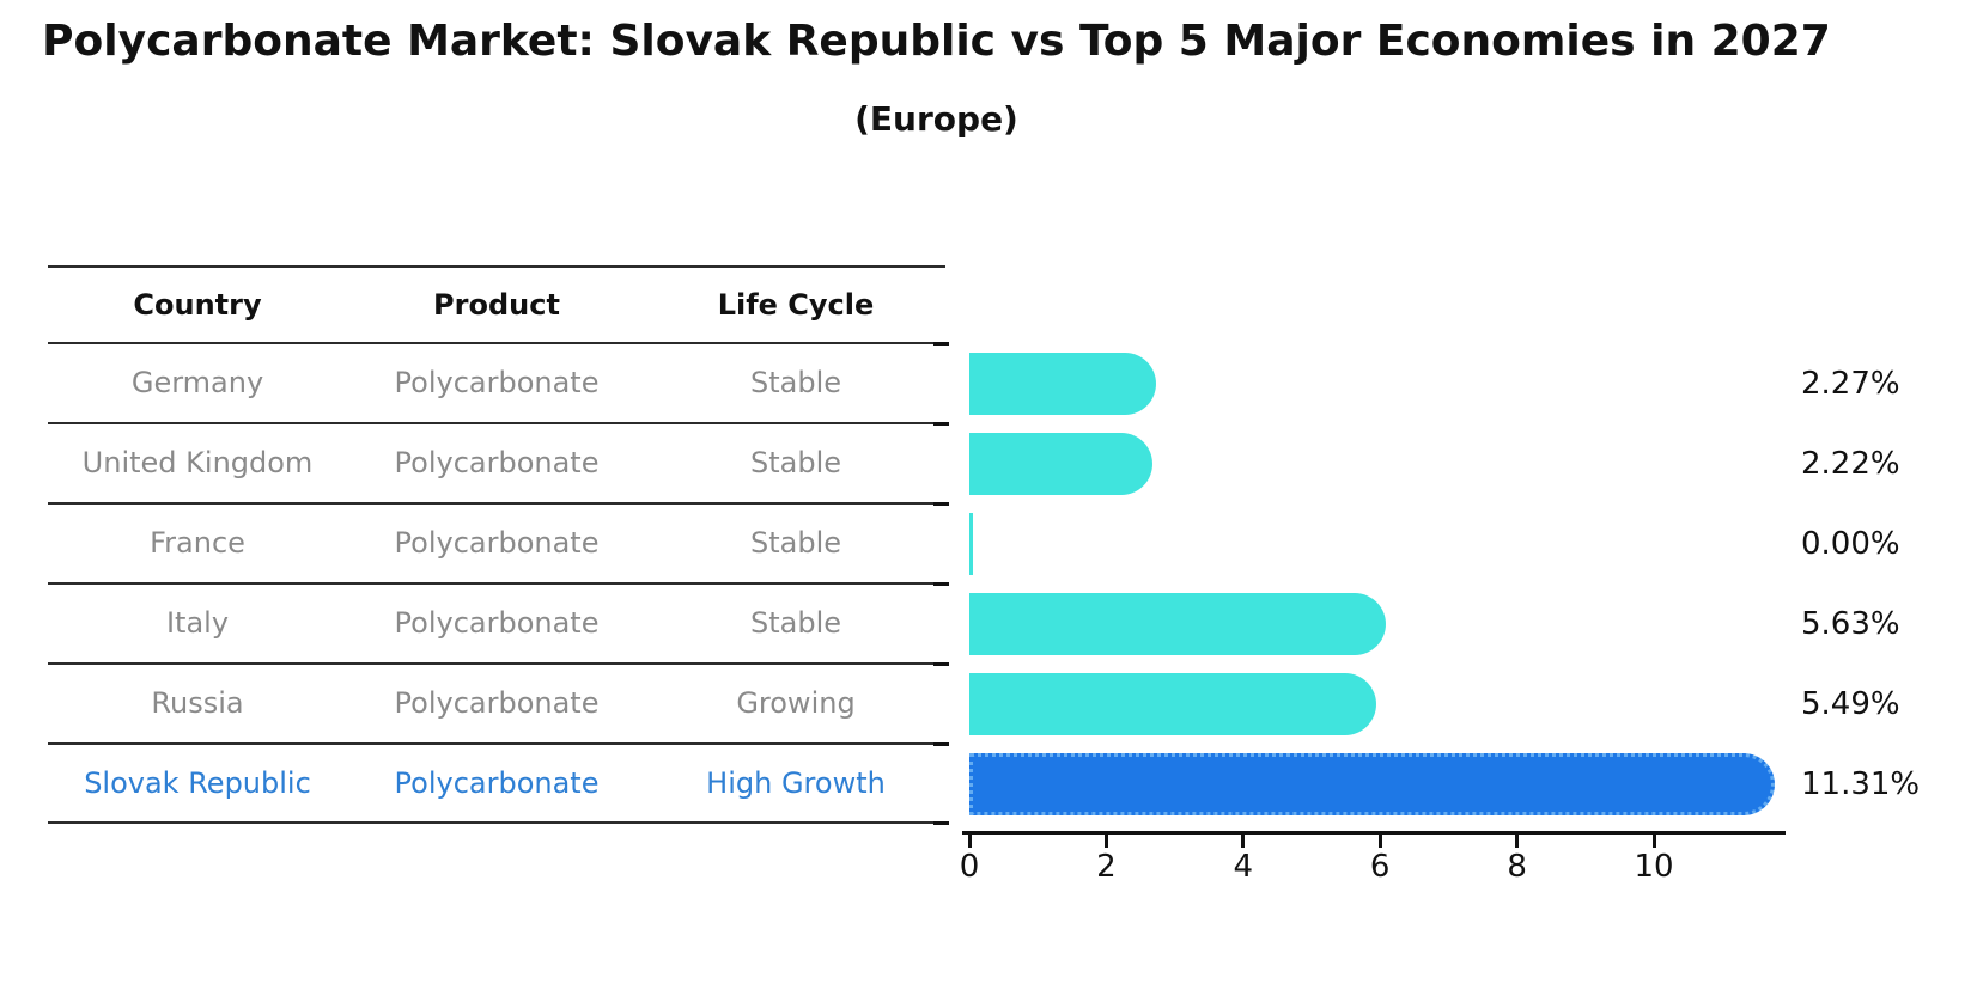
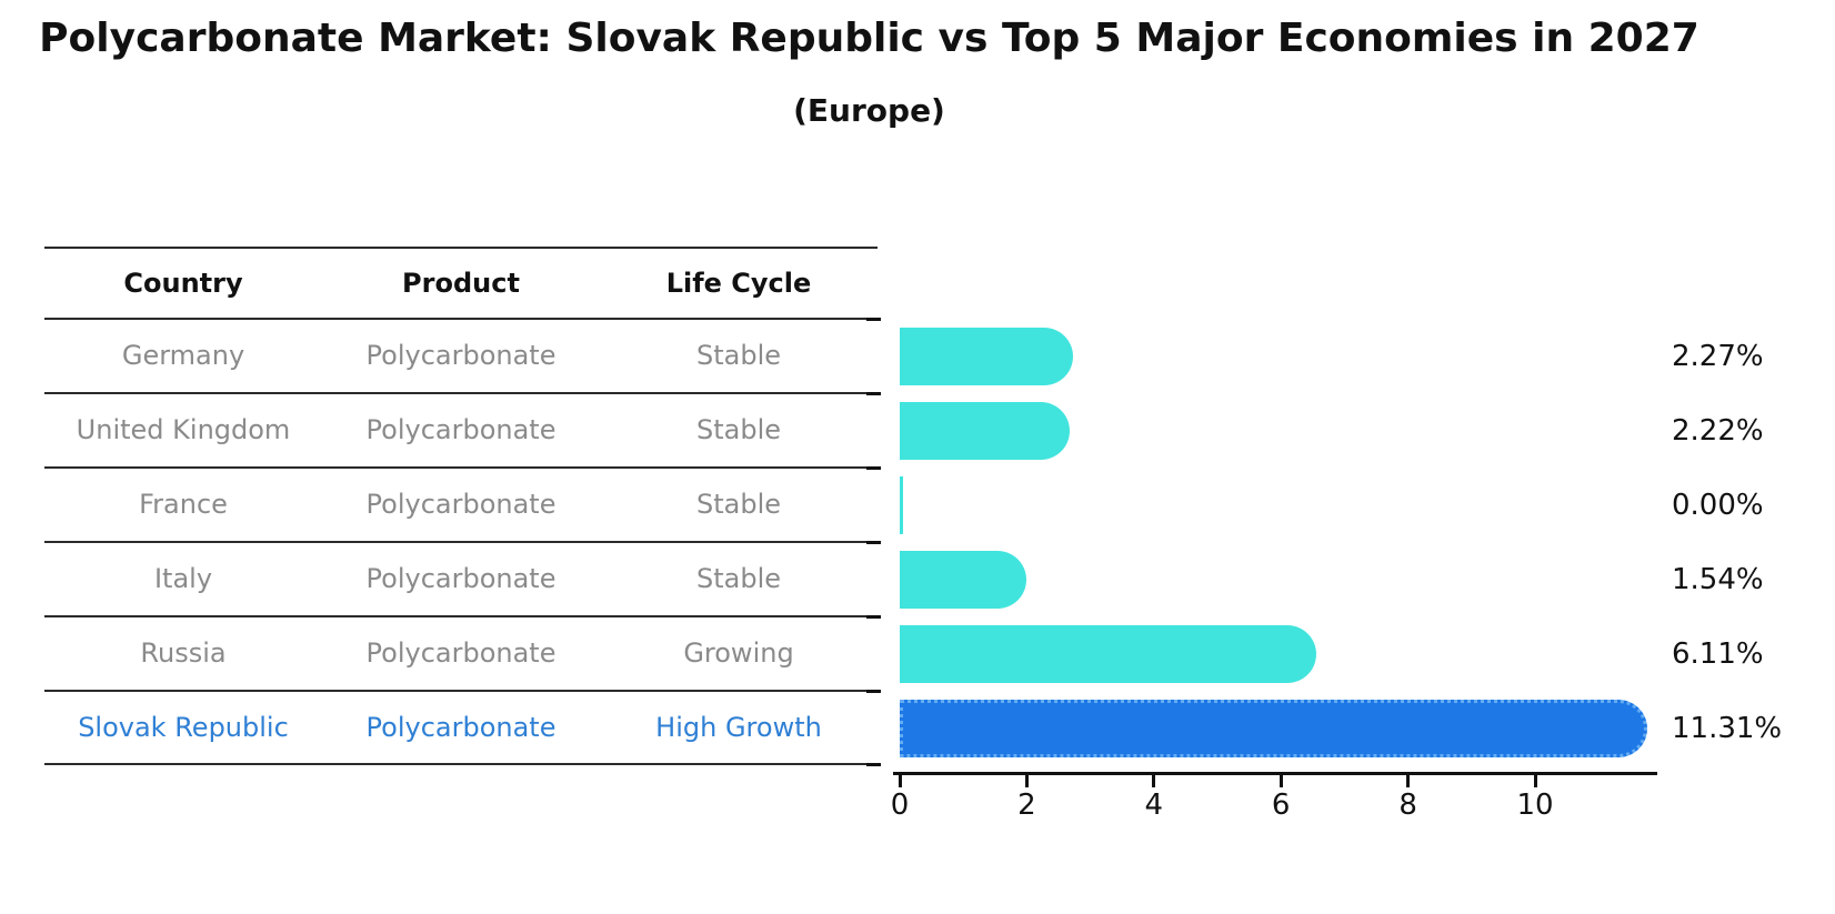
Italy: 5.63% -> 1.54%
Russia: 5.49% -> 6.11%
